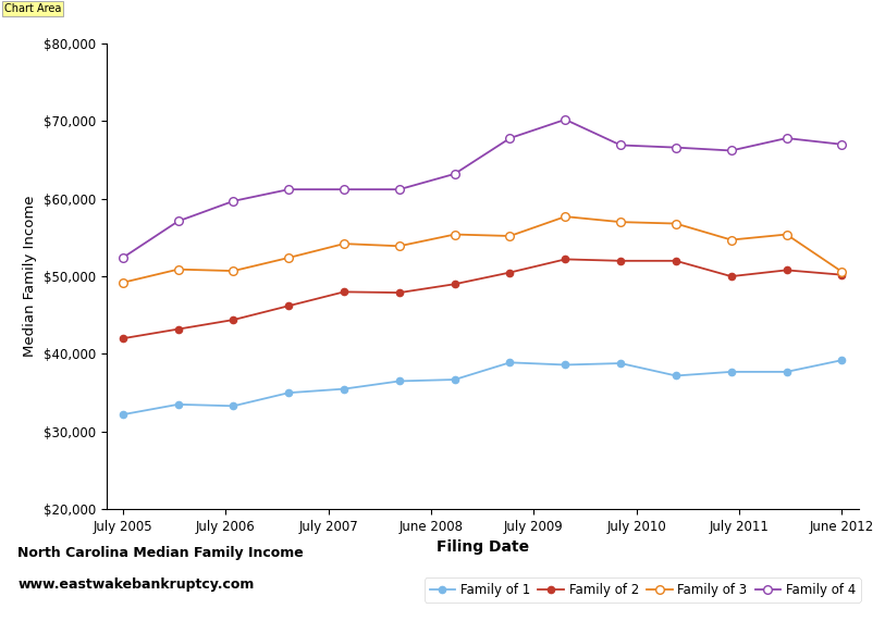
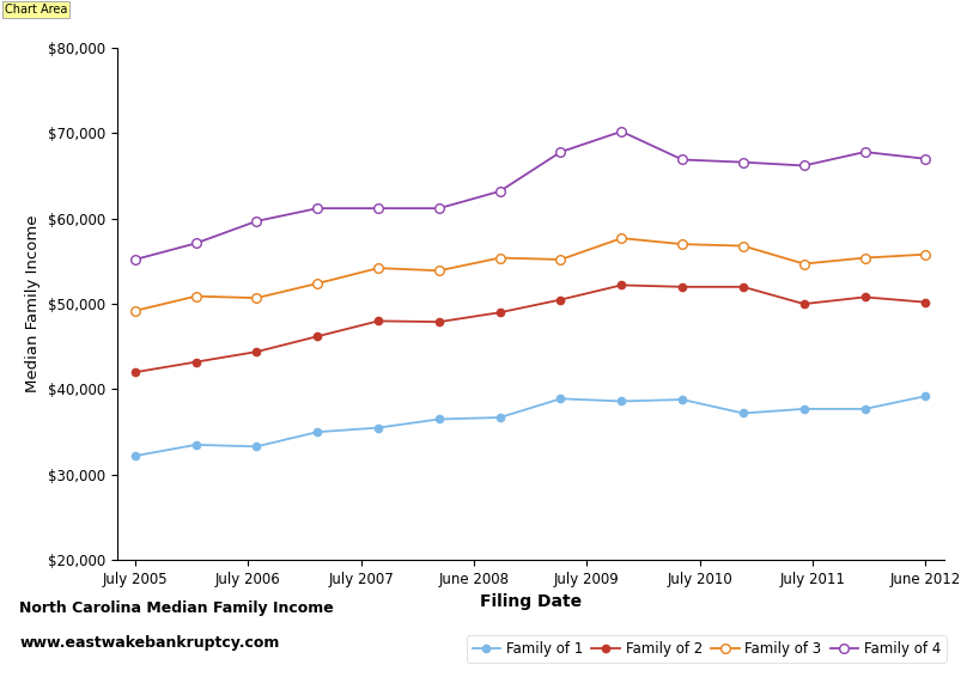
Family of 4/July 2005: $52,400 -> $55,200
Family of 3/June 2012: $50,600 -> $55,800
